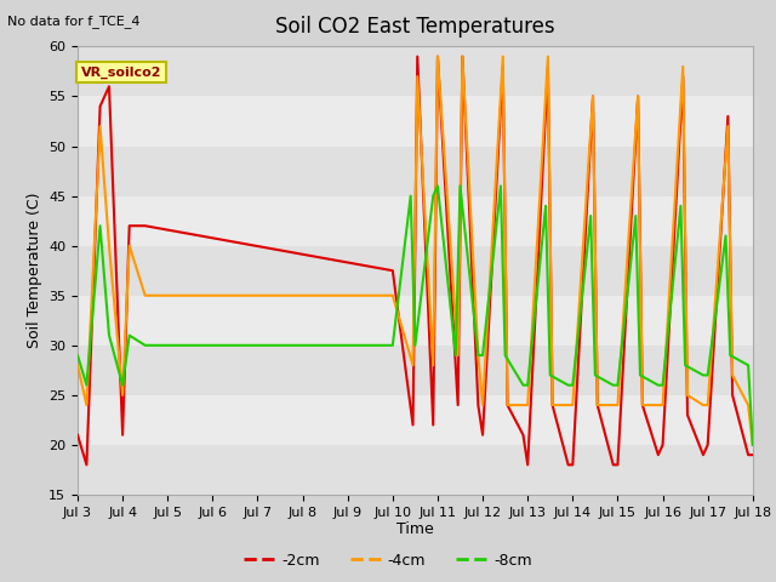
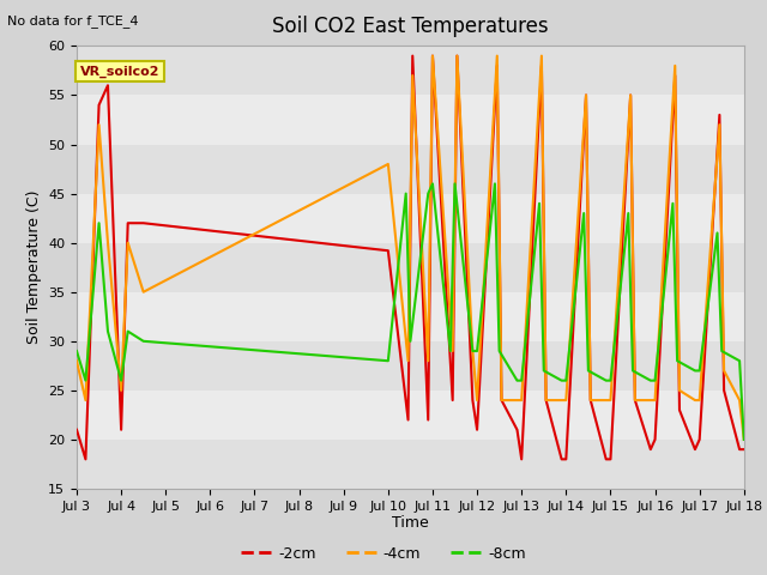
-2cm/Jul 10: 37.5 -> 39.2
-4cm/Jul 10: 35 -> 48
-8cm/Jul 10: 30 -> 28
